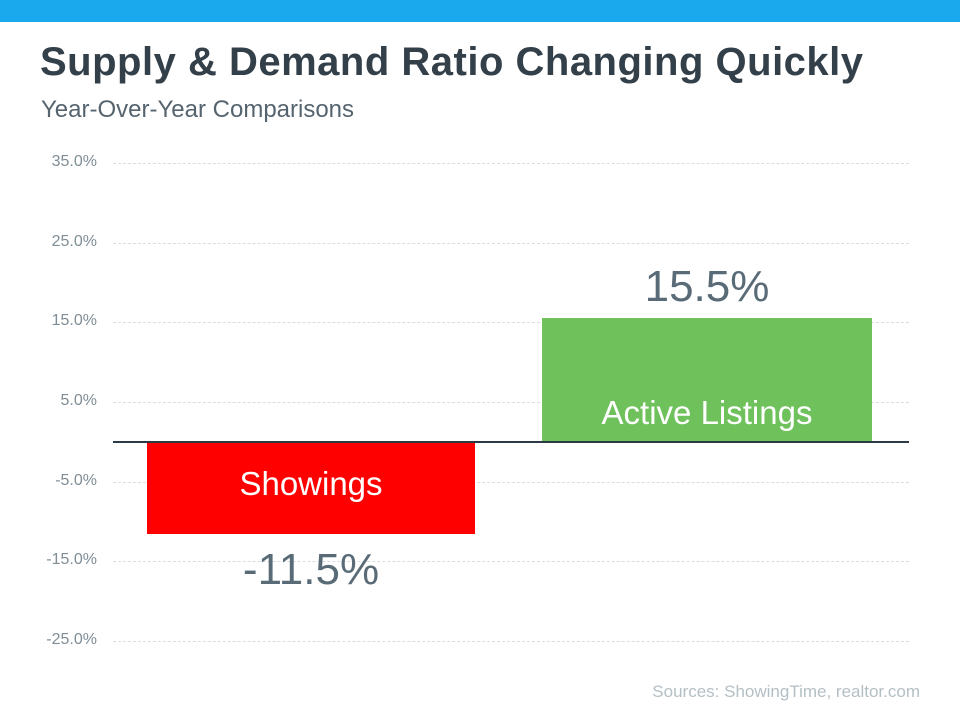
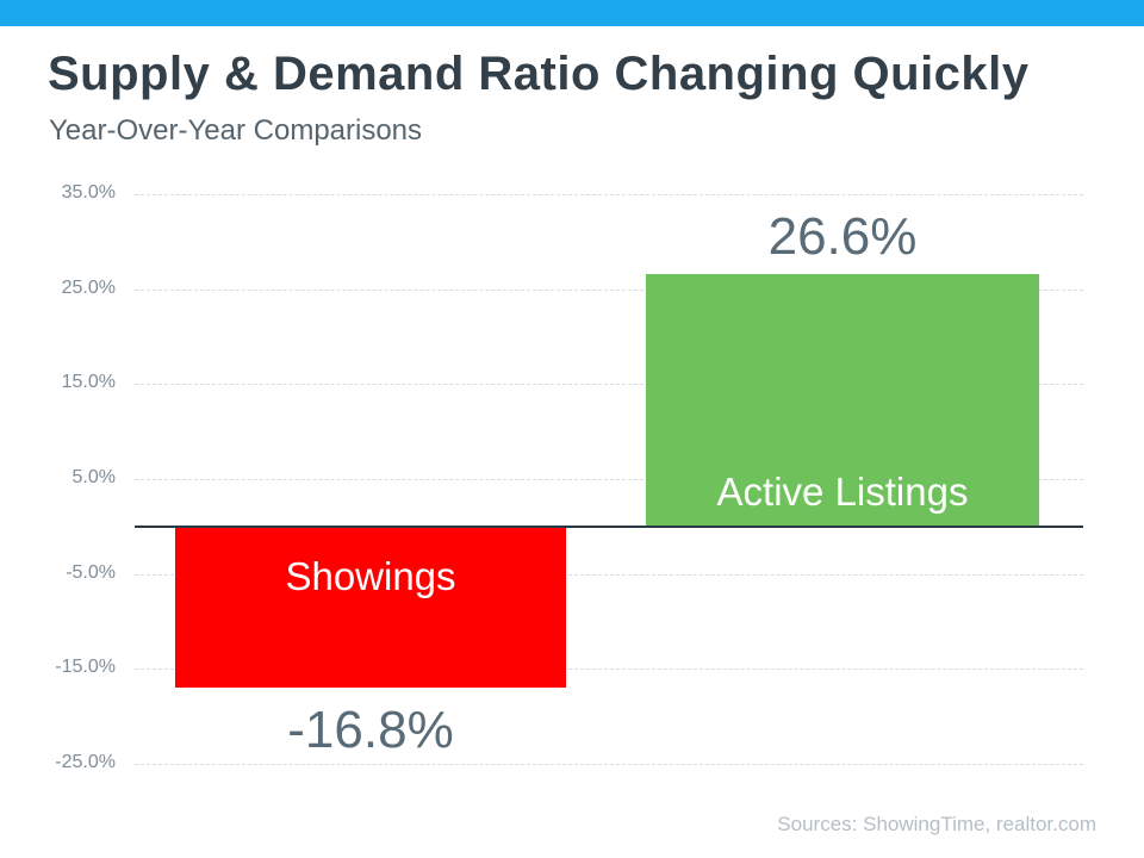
Showings: -11.5% -> -16.8%
Active Listings: 15.5% -> 26.6%
